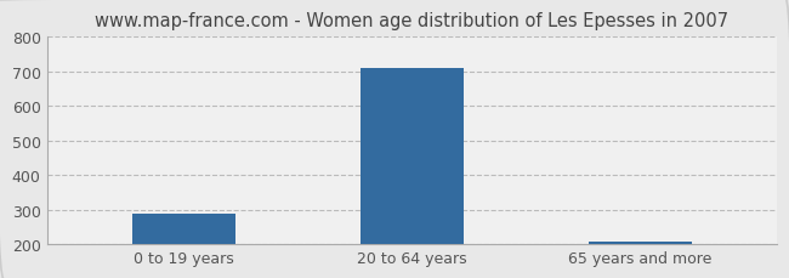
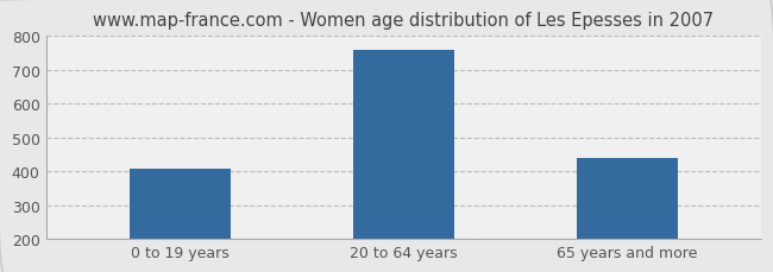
0 to 19 years: 290 -> 410
20 to 64 years: 710 -> 760
65 years and more: 210 -> 440
